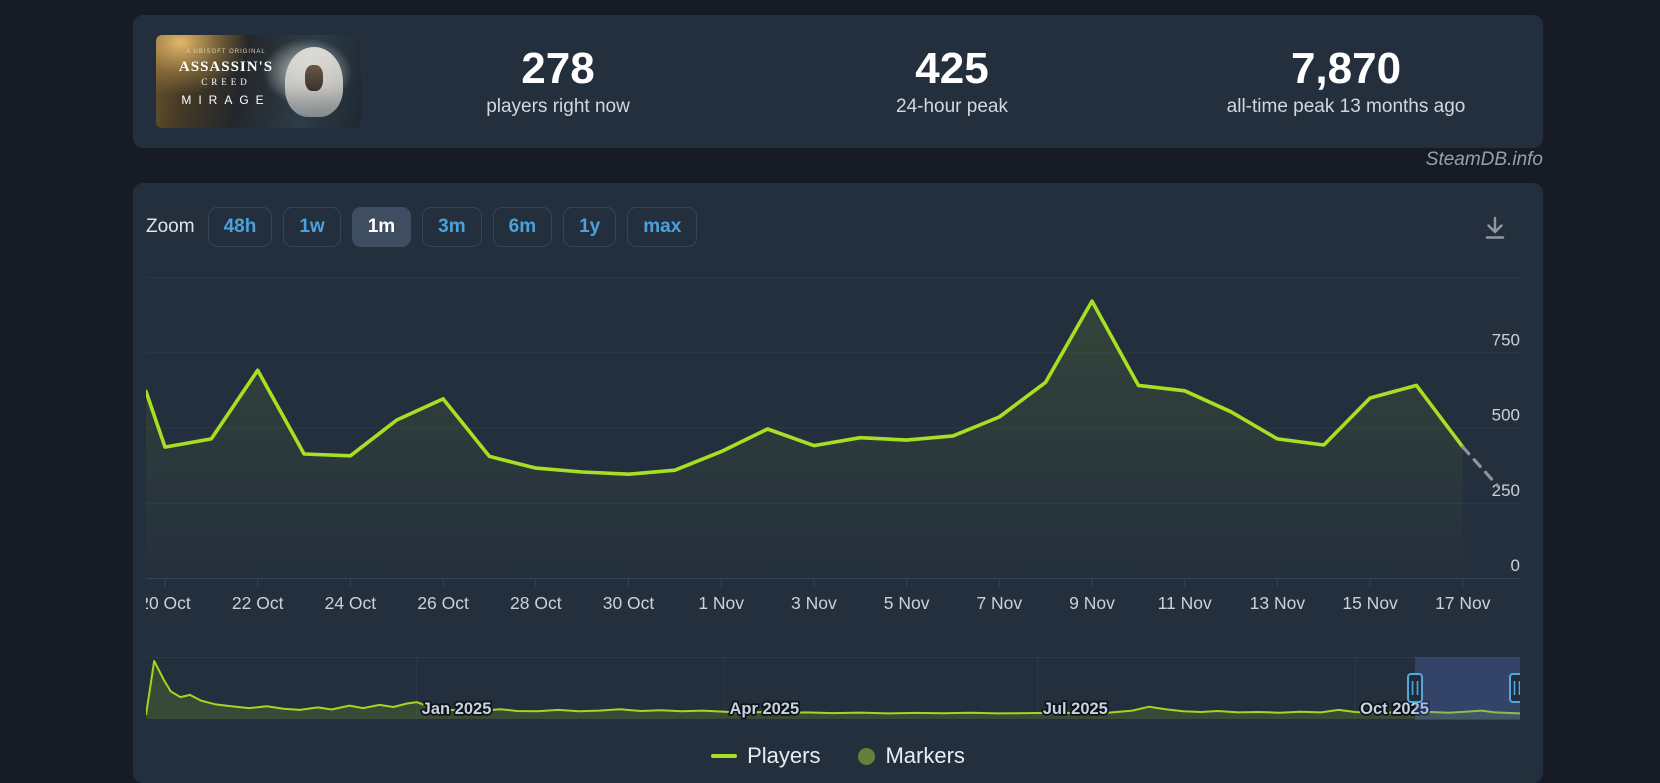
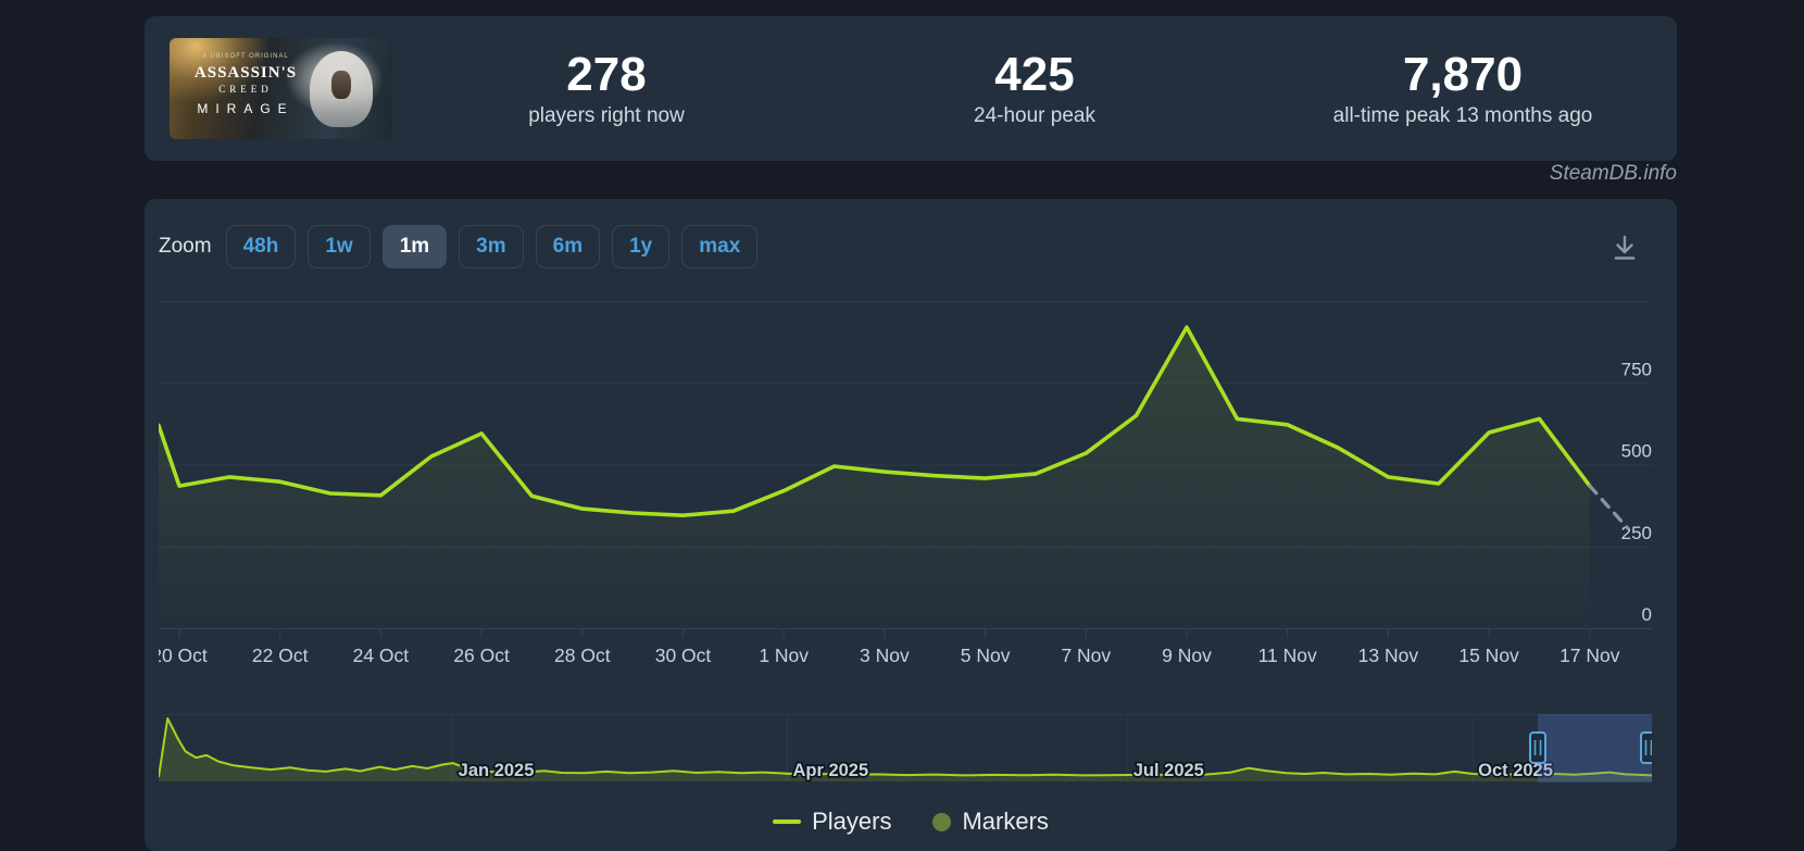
22 Oct: 690 -> 450
3 Nov: 440 -> 480
